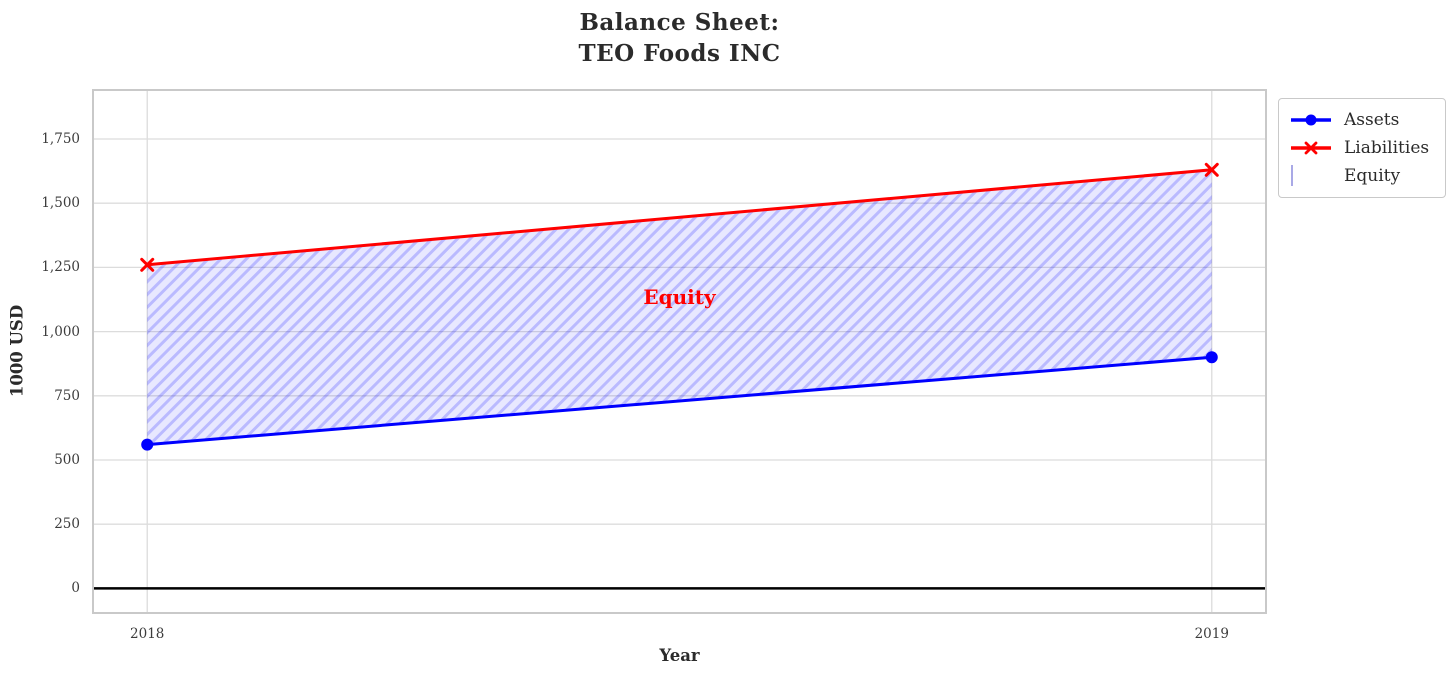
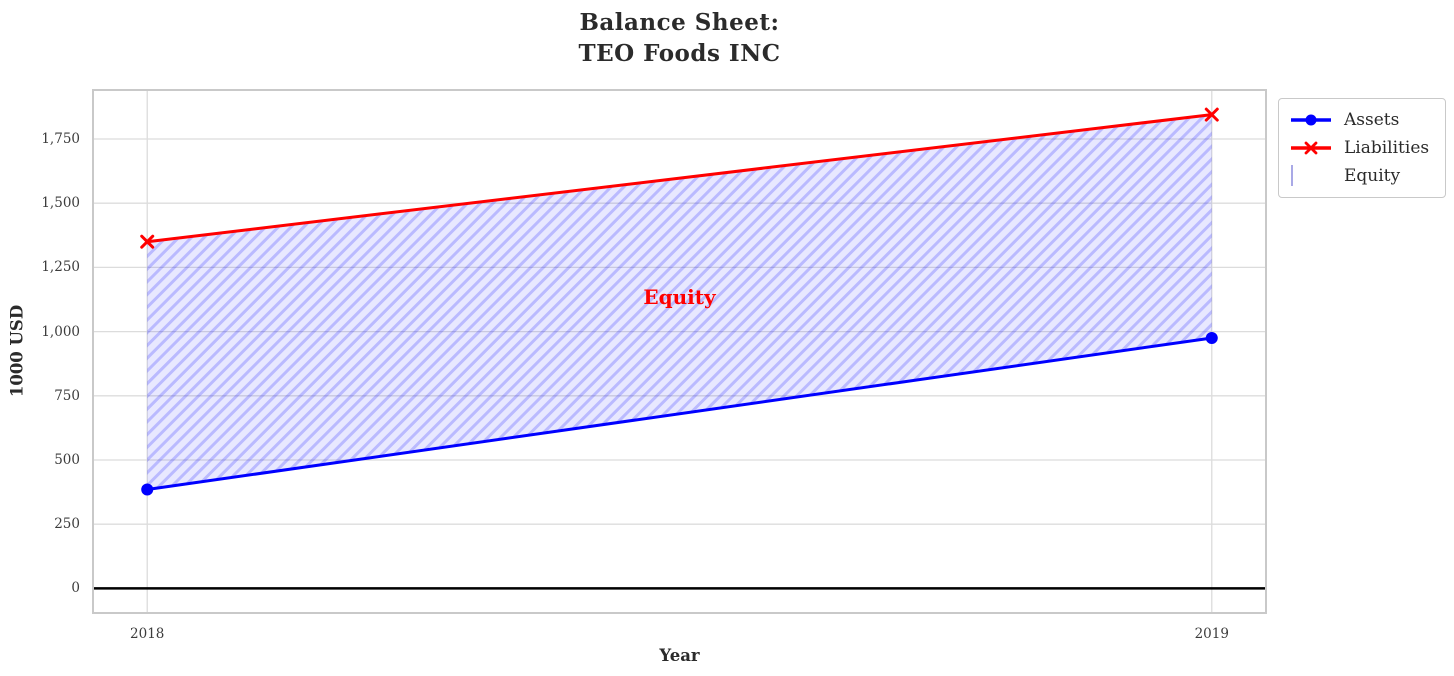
Assets/2018: 560 -> 380
Liabilities/2018: 1260 -> 1350
Assets/2019: 900 -> 980
Liabilities/2019: 1630 -> 1840
